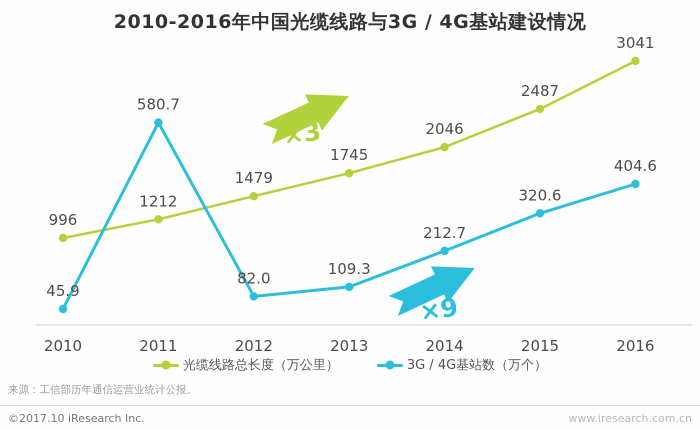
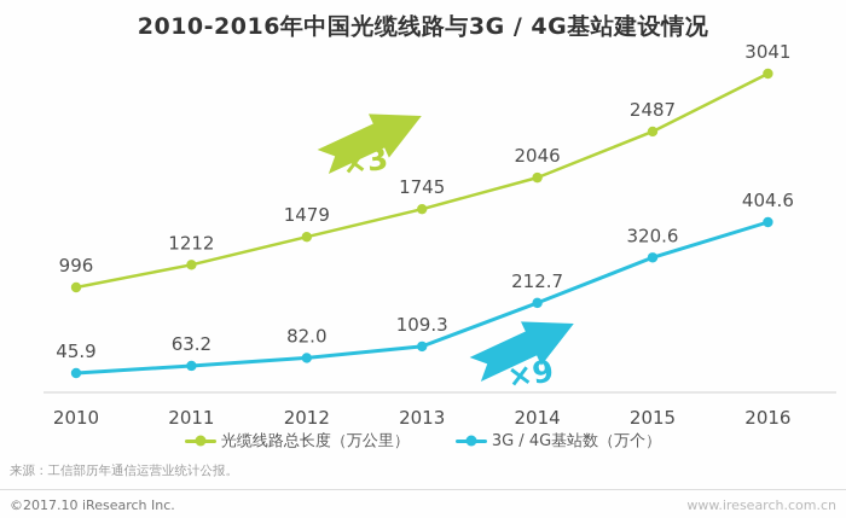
3G / 4G基站数（万个）/2011: 580.7 -> 63.2
